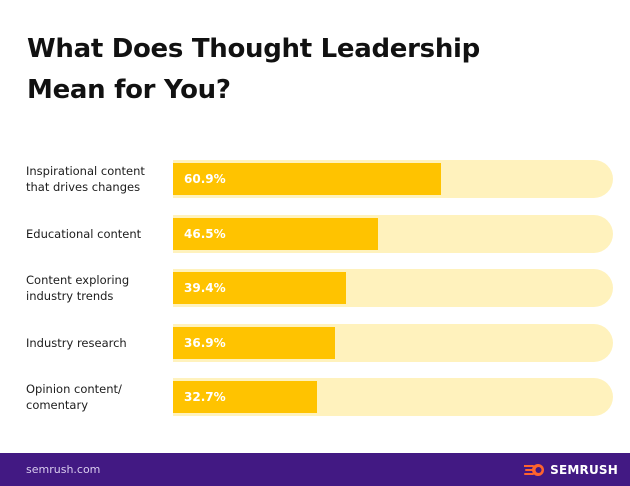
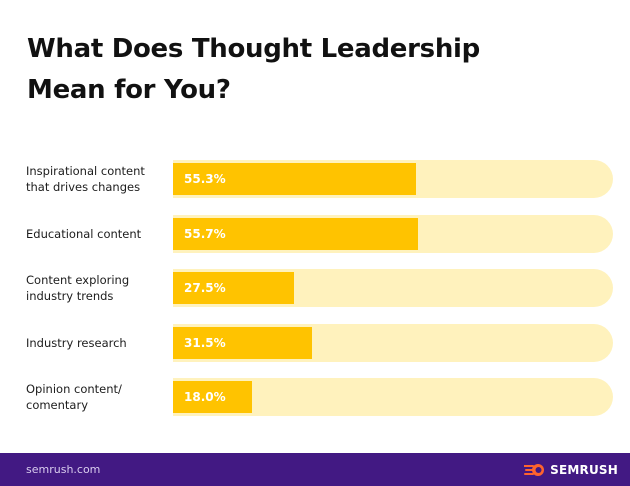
Inspirational content that drives changes: 60.9% -> 55.3%
Educational content: 46.5% -> 55.7%
Content exploring industry trends: 39.4% -> 27.5%
Industry research: 36.9% -> 31.5%
Opinion content/ comentary: 32.7% -> 18.0%
